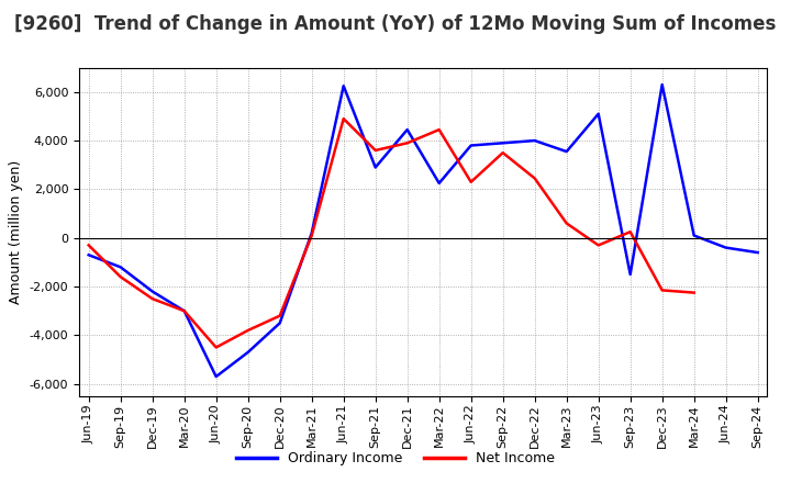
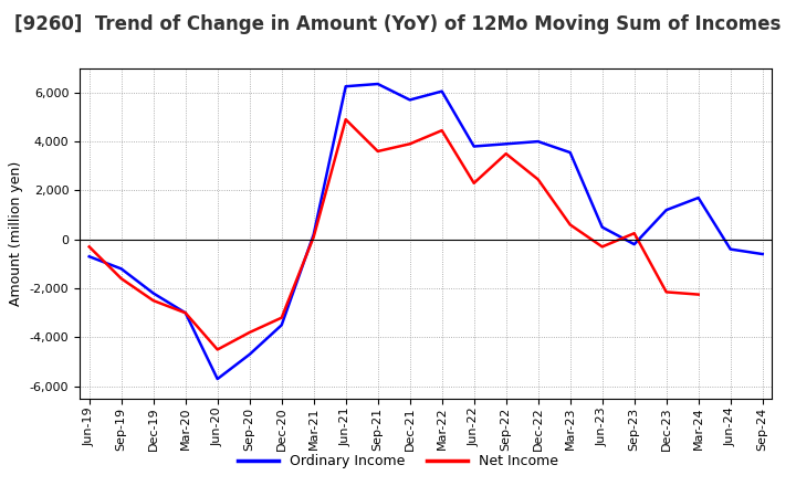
Ordinary Income/Sep-21: 2,900 -> 6,350
Ordinary Income/Dec-21: 4,450 -> 5,700
Ordinary Income/Mar-22: 2,250 -> 6,050
Ordinary Income/Jun-23: 5,100 -> 500
Ordinary Income/Sep-23: -1,500 -> -200
Ordinary Income/Dec-23: 6,300 -> 1,200
Ordinary Income/Mar-24: 100 -> 1,700
